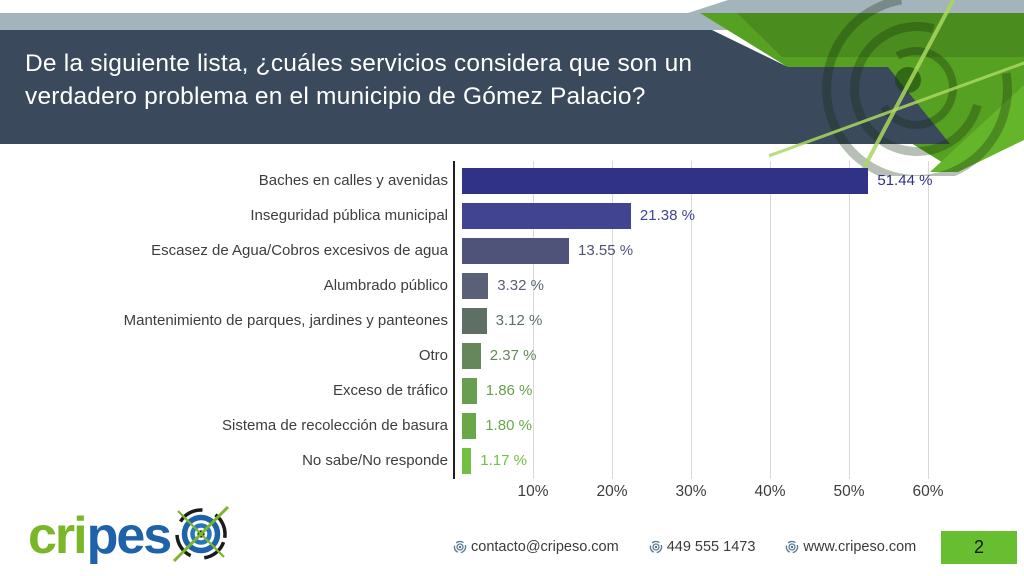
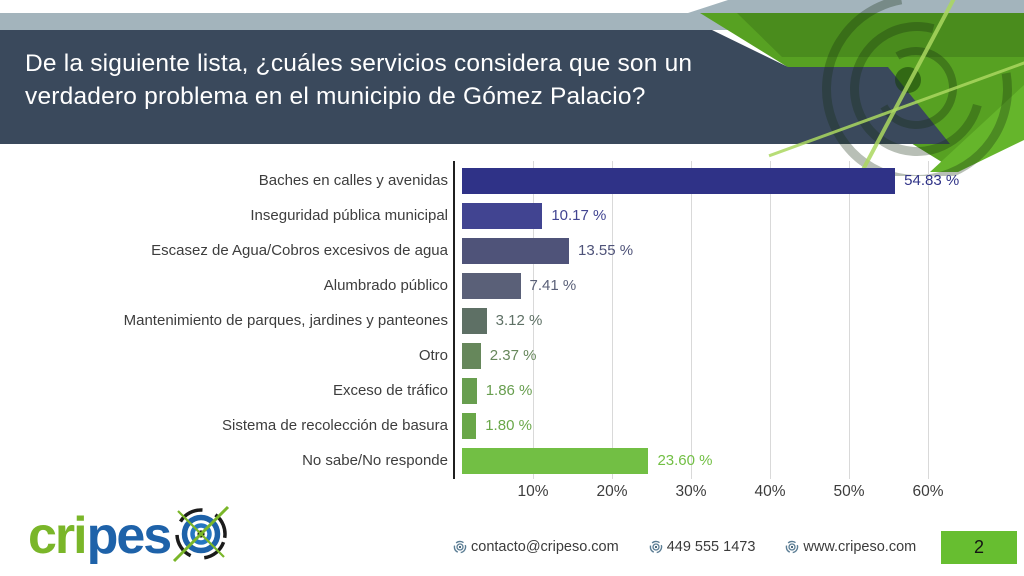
Baches en calles y avenidas: 51.44 -> 54.83
Inseguridad pública municipal: 21.38 -> 10.17
Alumbrado público: 3.32 -> 7.41
No sabe/No responde: 1.17 -> 23.60
